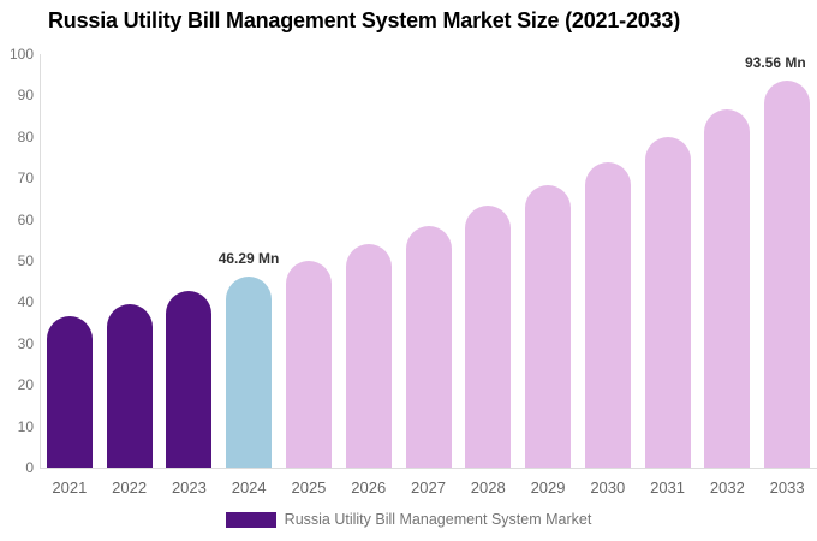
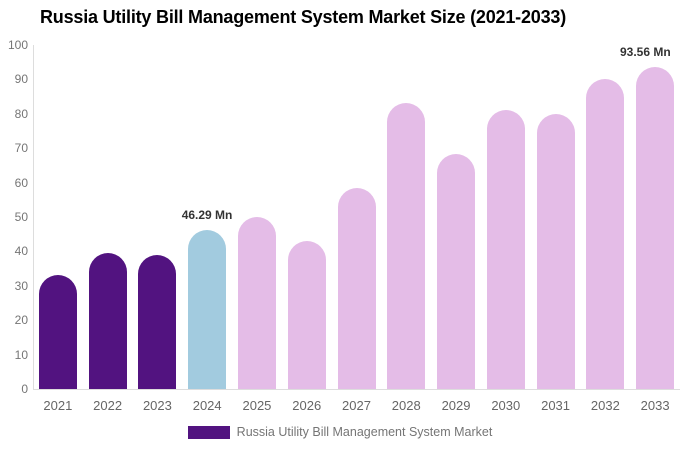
2021: 37 -> 33
2023: 43 -> 39
2026: 54 -> 43
2028: 63 -> 83
2030: 74 -> 81
2032: 86 -> 90
